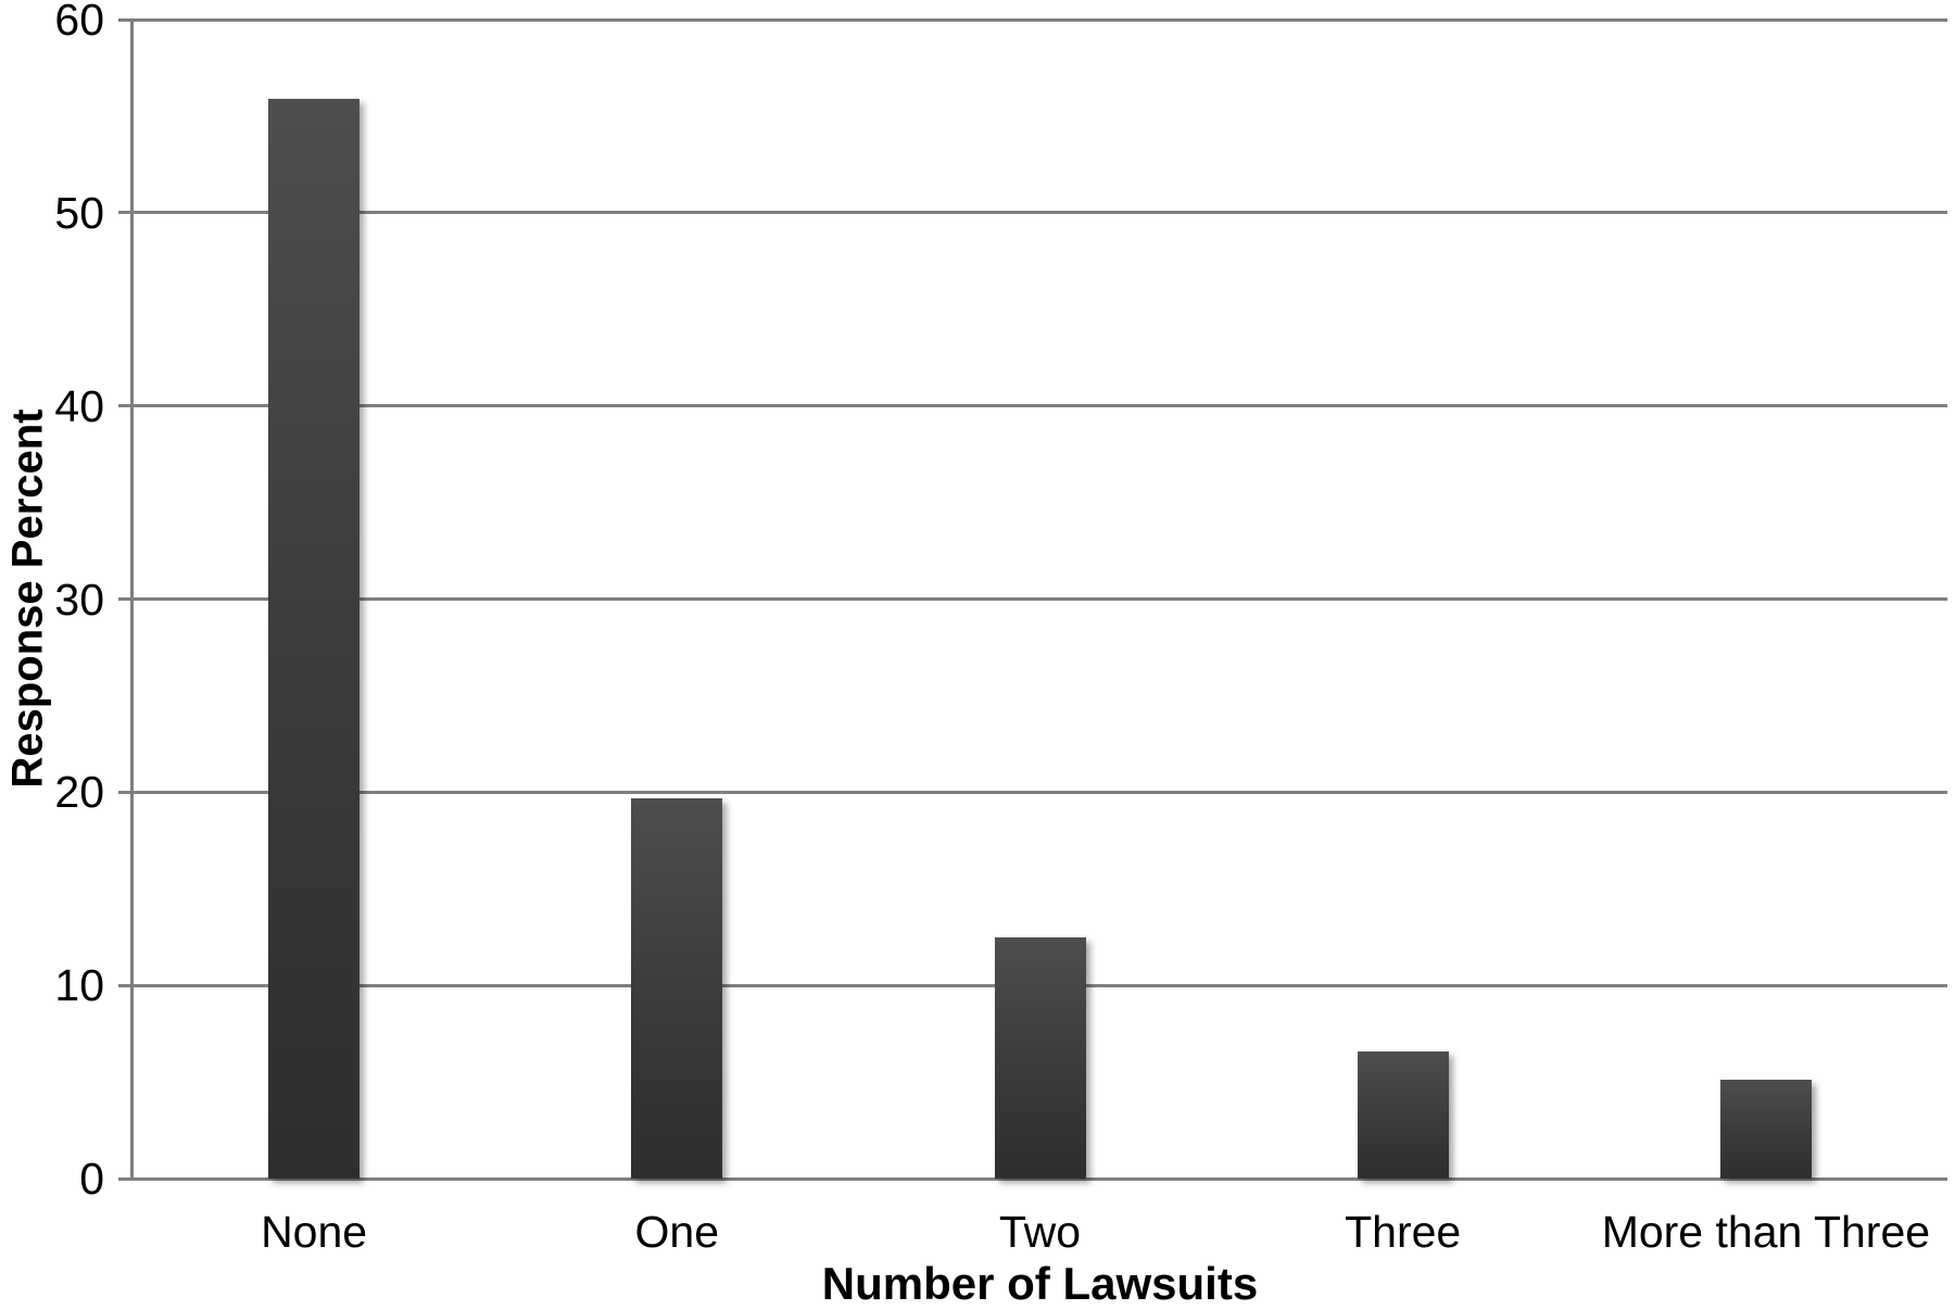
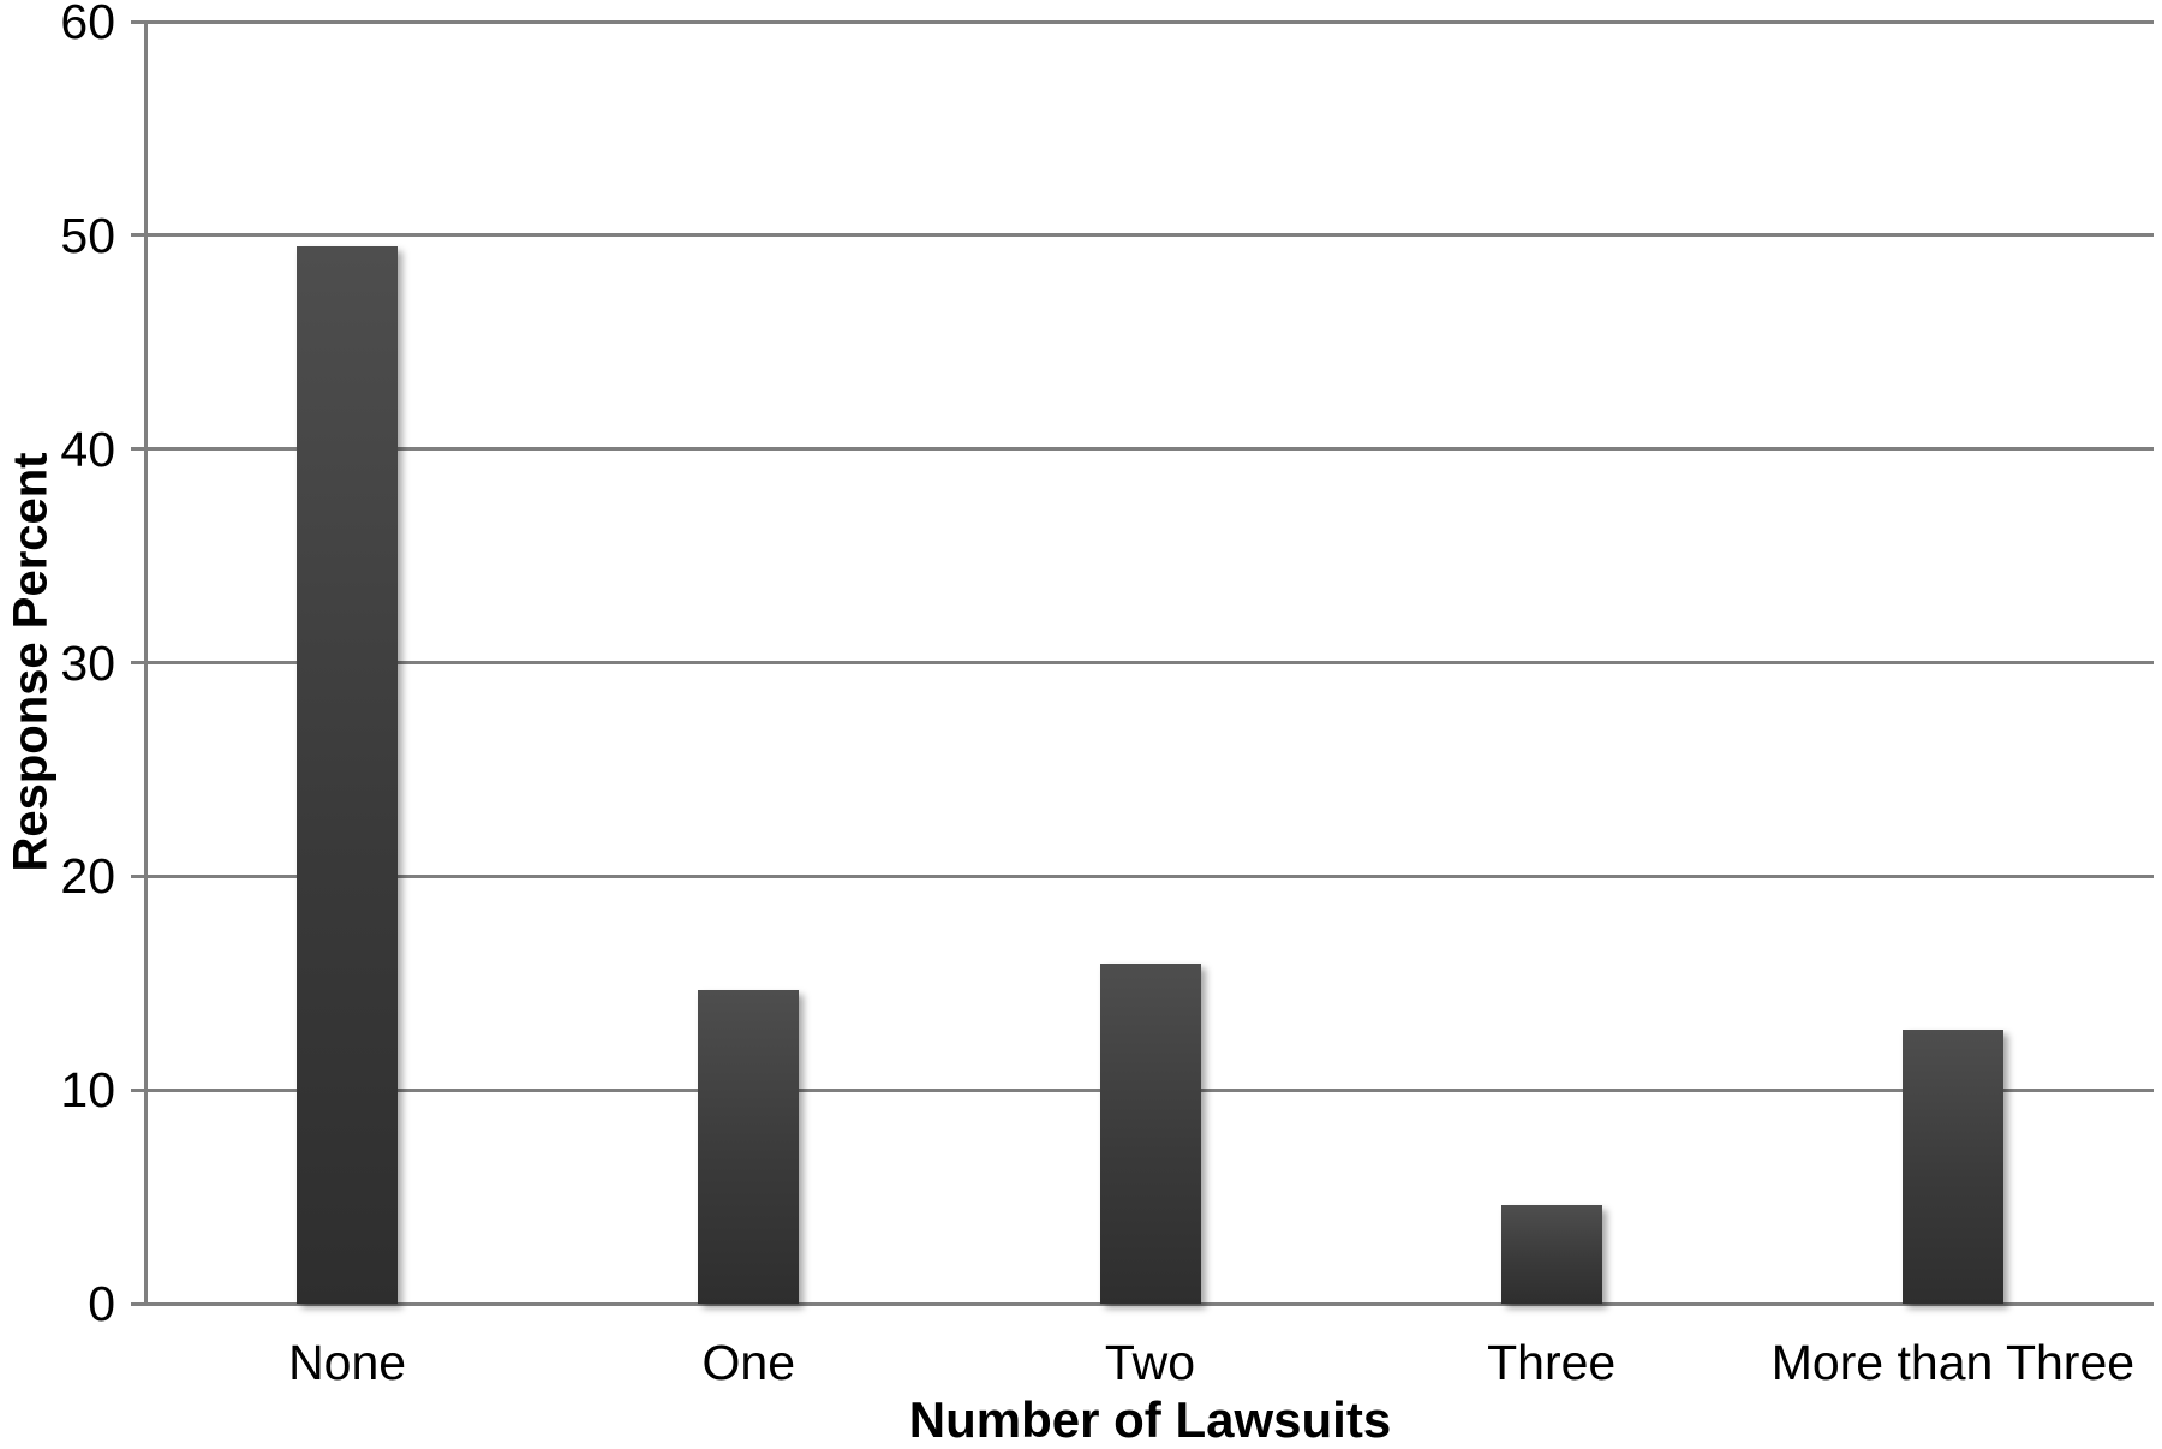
None: 55.9 -> 49.5
One: 19.7 -> 14.7
Two: 12.5 -> 15.9
Three: 6.6 -> 4.6
More than Three: 5.1 -> 12.8
